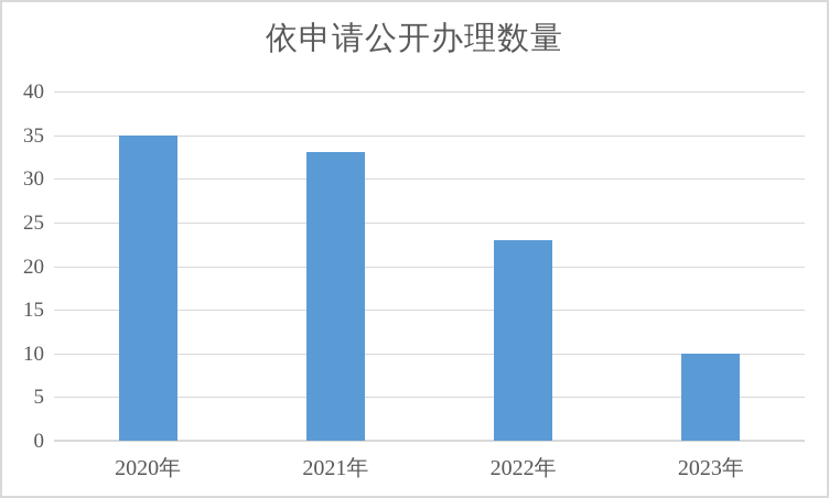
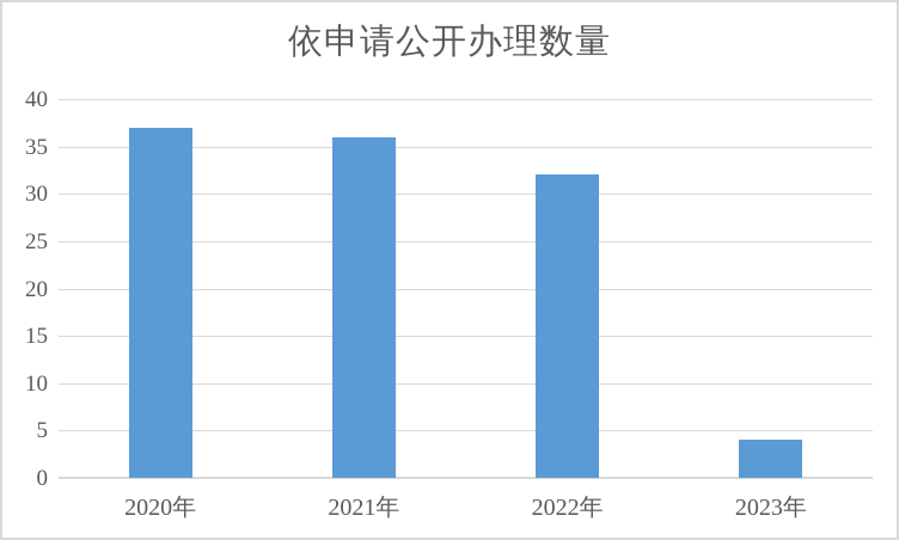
2020年: 35 -> 37
2021年: 33 -> 36
2022年: 23 -> 32
2023年: 10 -> 4
